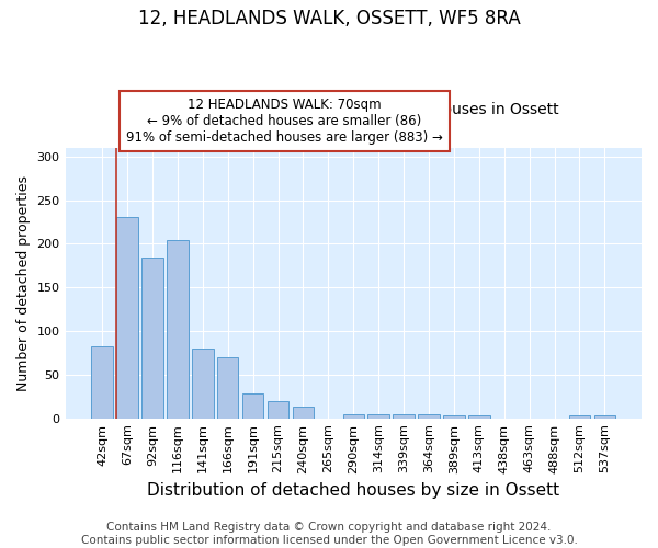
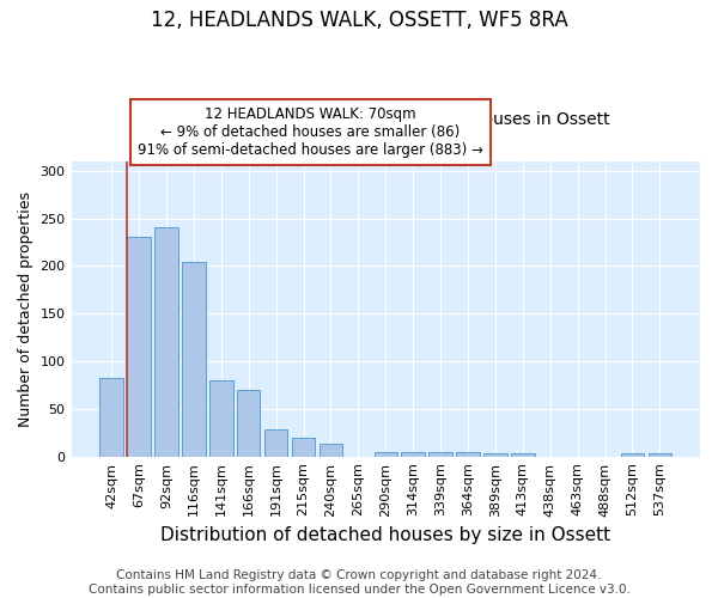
92sqm: 184 -> 241
